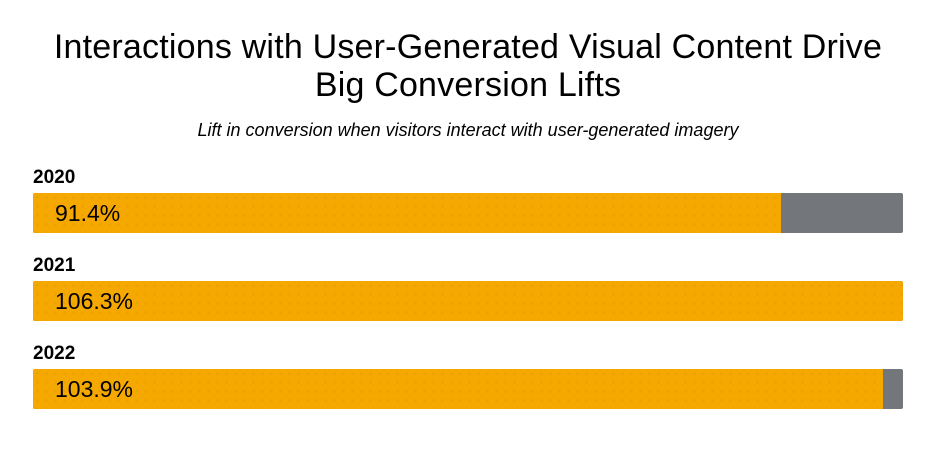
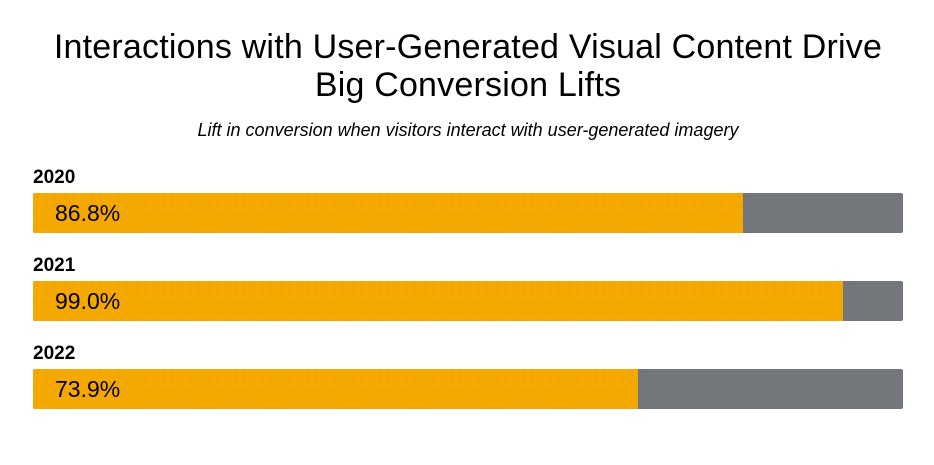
2020: 91.4% -> 86.8%
2021: 106.3% -> 99.0%
2022: 103.9% -> 73.9%
